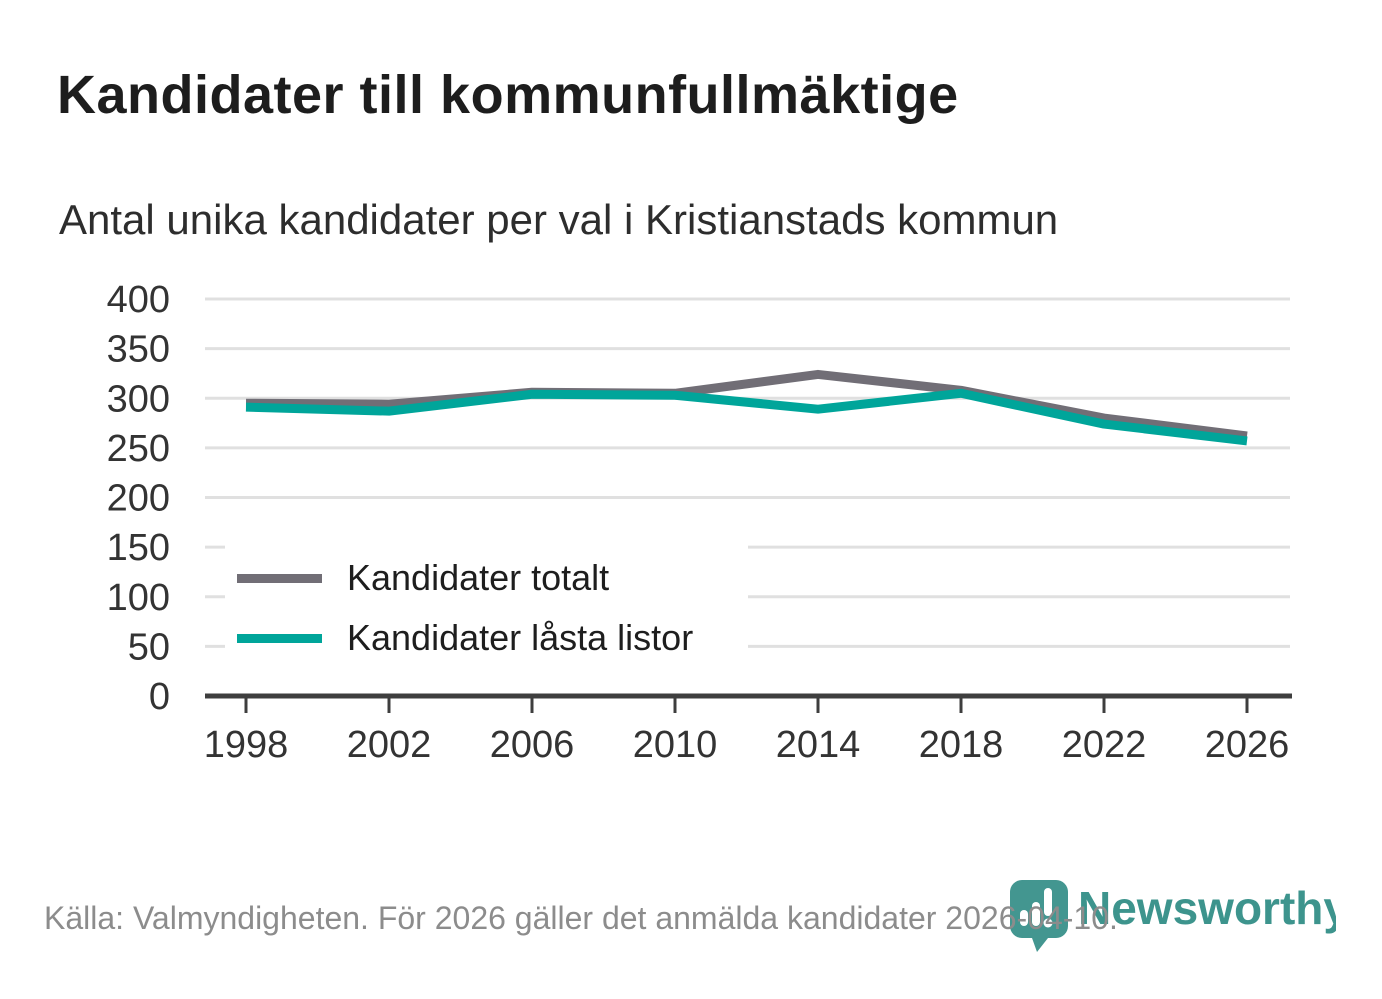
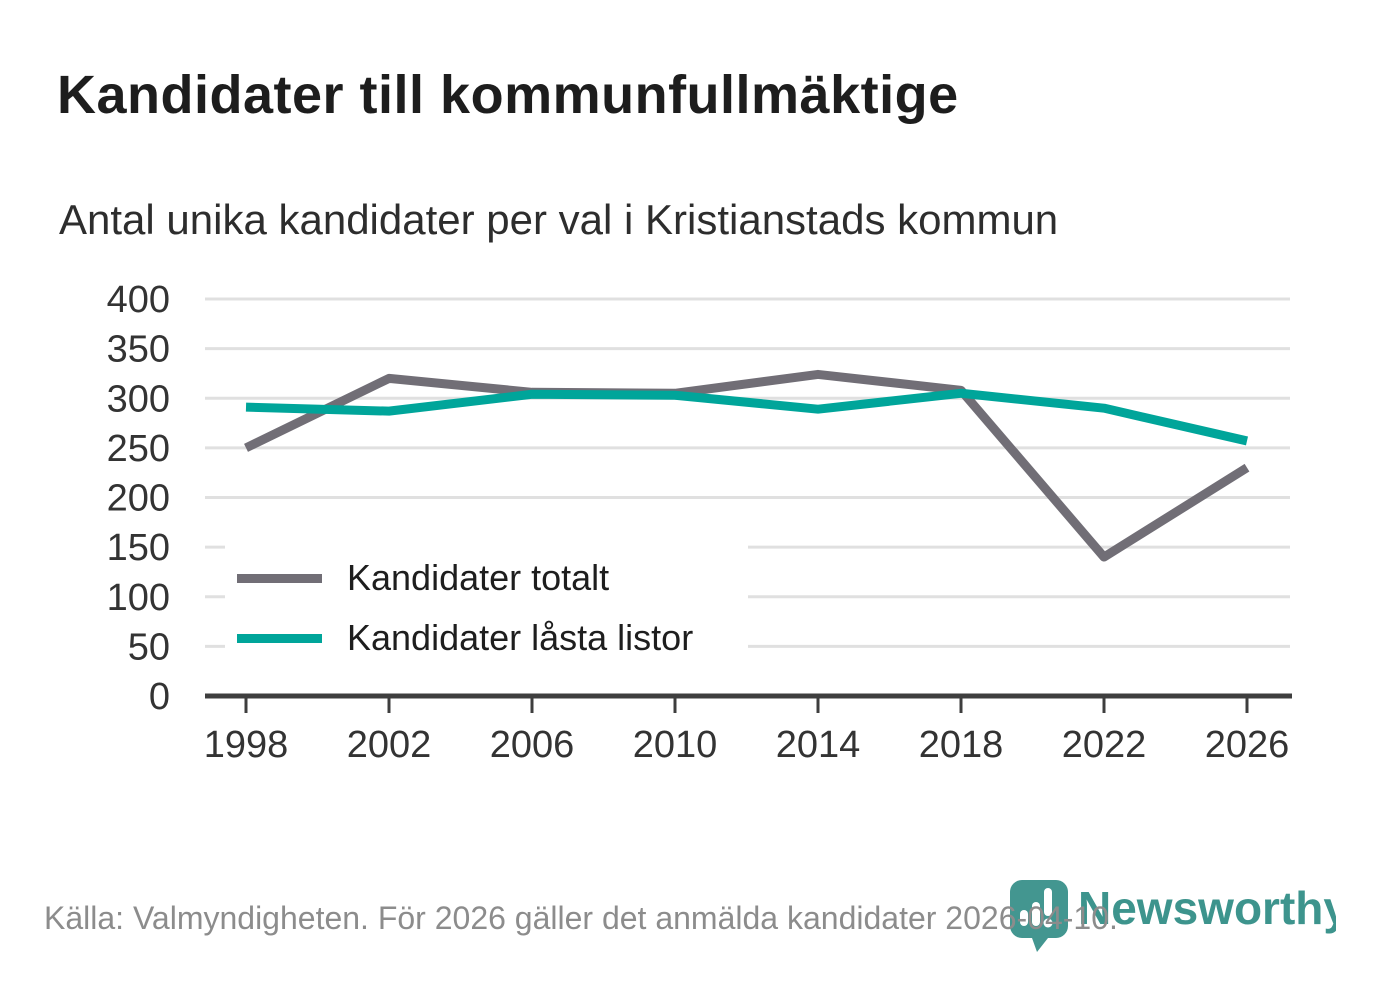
Kandidater totalt/1998: 300 -> 250
Kandidater totalt/2002: 290 -> 320
Kandidater totalt/2022: 280 -> 140
Kandidater låsta listor/2022: 270 -> 290
Kandidater totalt/2026: 260 -> 230
